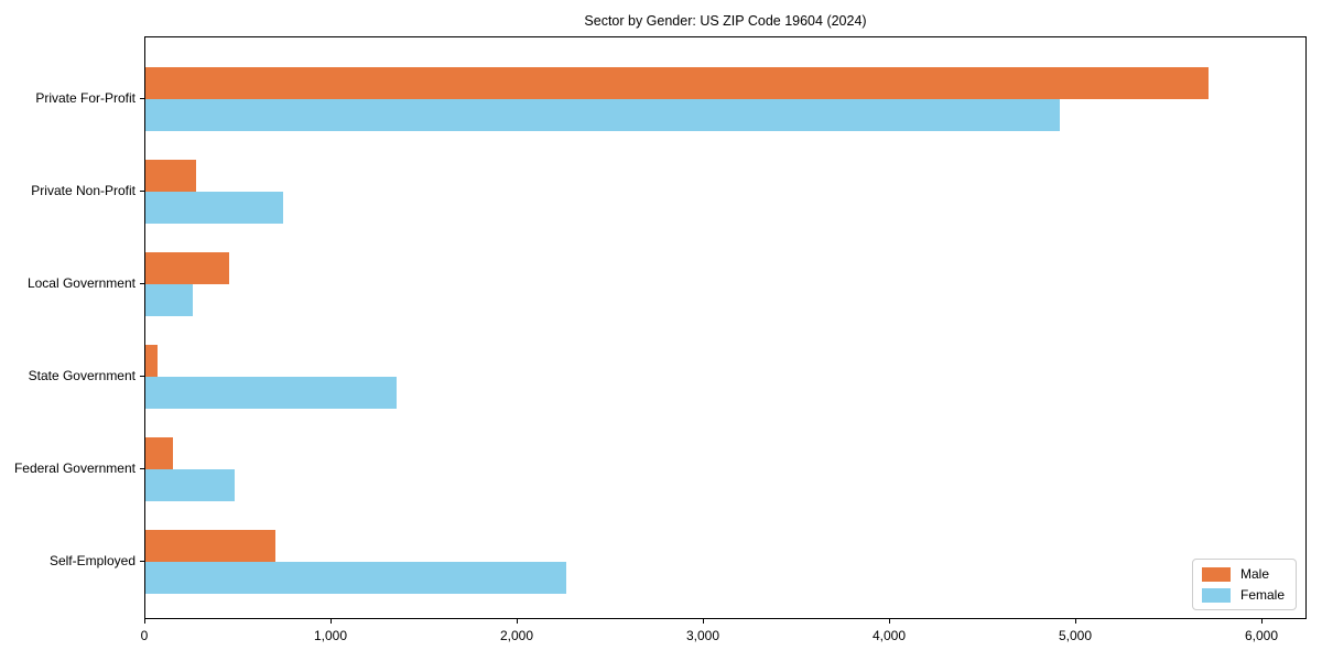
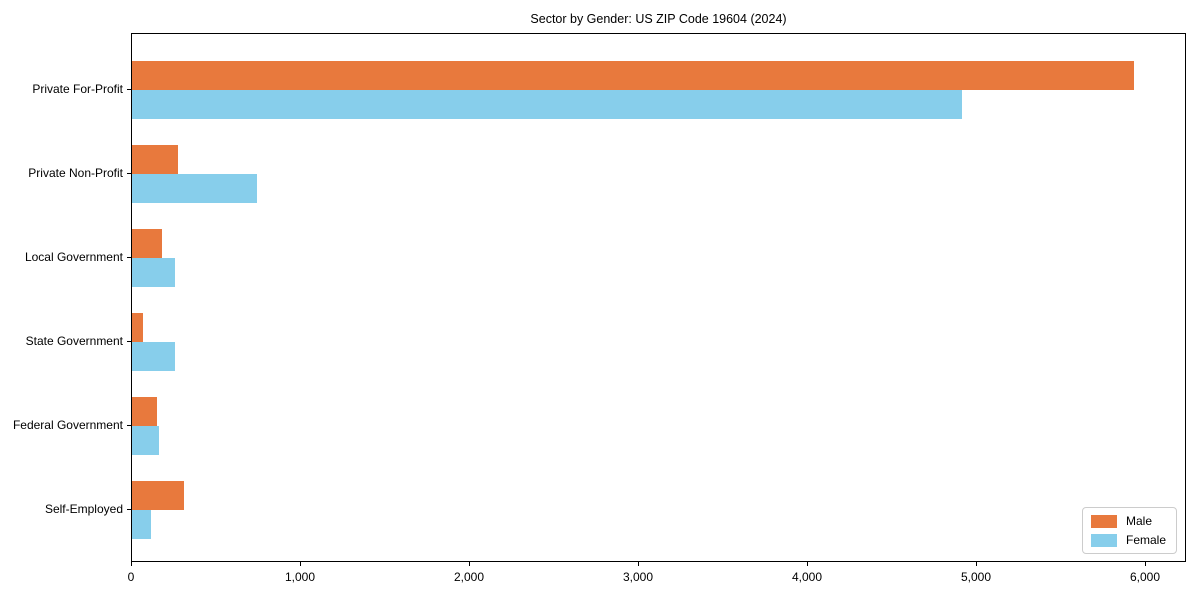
Male/Private For-Profit: 5710 -> 5930
Male/Local Government: 450 -> 180
Female/State Government: 1350 -> 260
Female/Federal Government: 480 -> 160
Male/Self-Employed: 700 -> 310
Female/Self-Employed: 2260 -> 120
